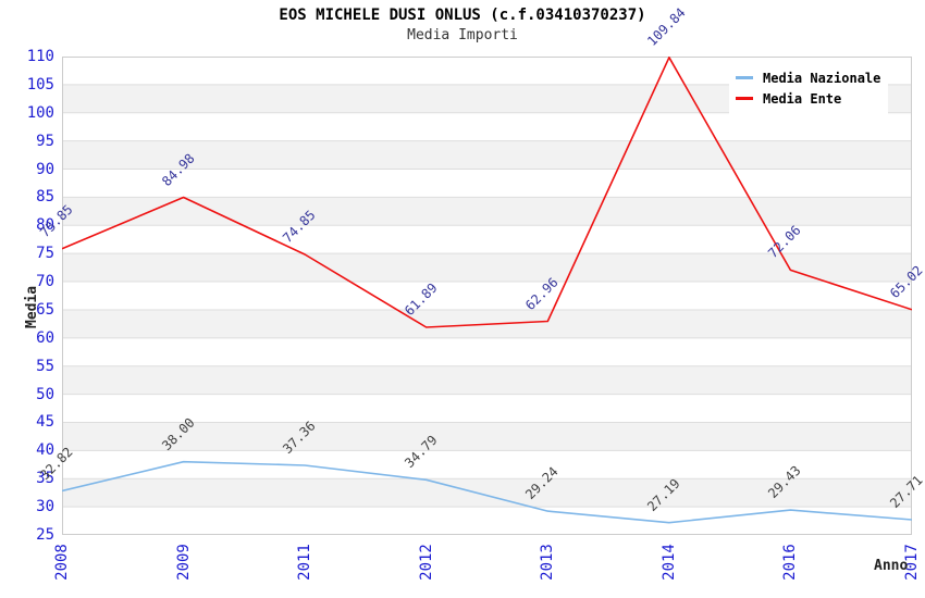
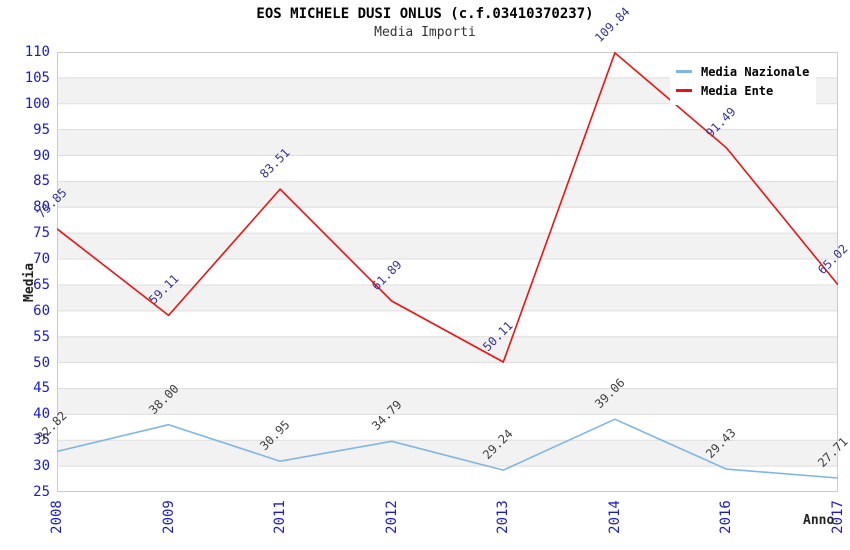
Media Ente/2009: 84.98 -> 59.11
Media Nazionale/2011: 37.36 -> 30.95
Media Ente/2011: 74.85 -> 83.51
Media Ente/2013: 62.96 -> 50.11
Media Nazionale/2014: 27.19 -> 39.06
Media Ente/2016: 72.06 -> 91.49
